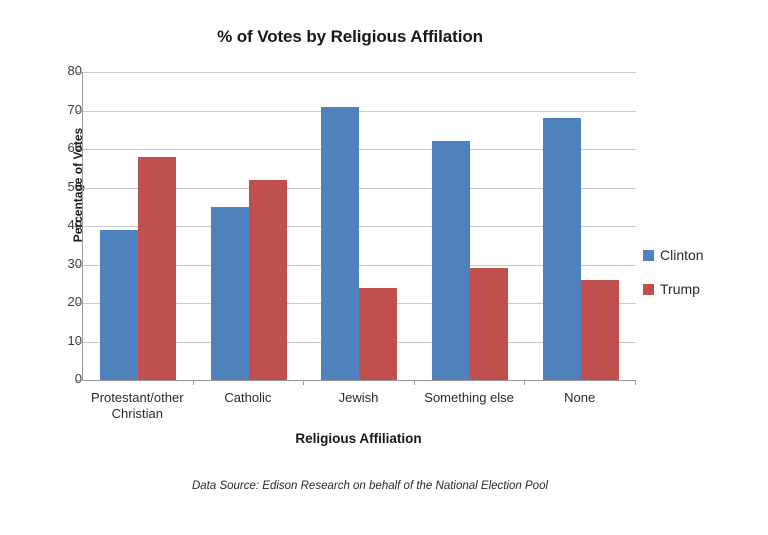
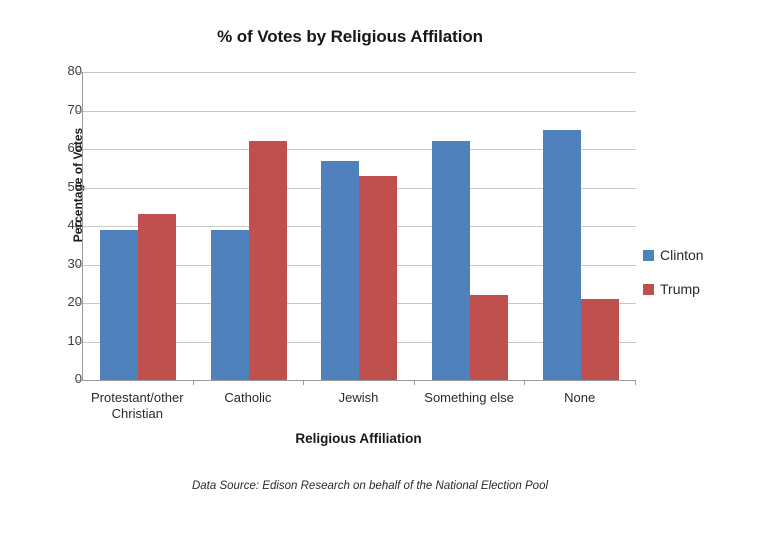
Trump/Protestant/other Christian: 58 -> 43
Clinton/Catholic: 45 -> 39
Trump/Catholic: 52 -> 62
Clinton/Jewish: 71 -> 57
Trump/Jewish: 24 -> 53
Trump/Something else: 29 -> 22
Clinton/None: 68 -> 65
Trump/None: 26 -> 21
